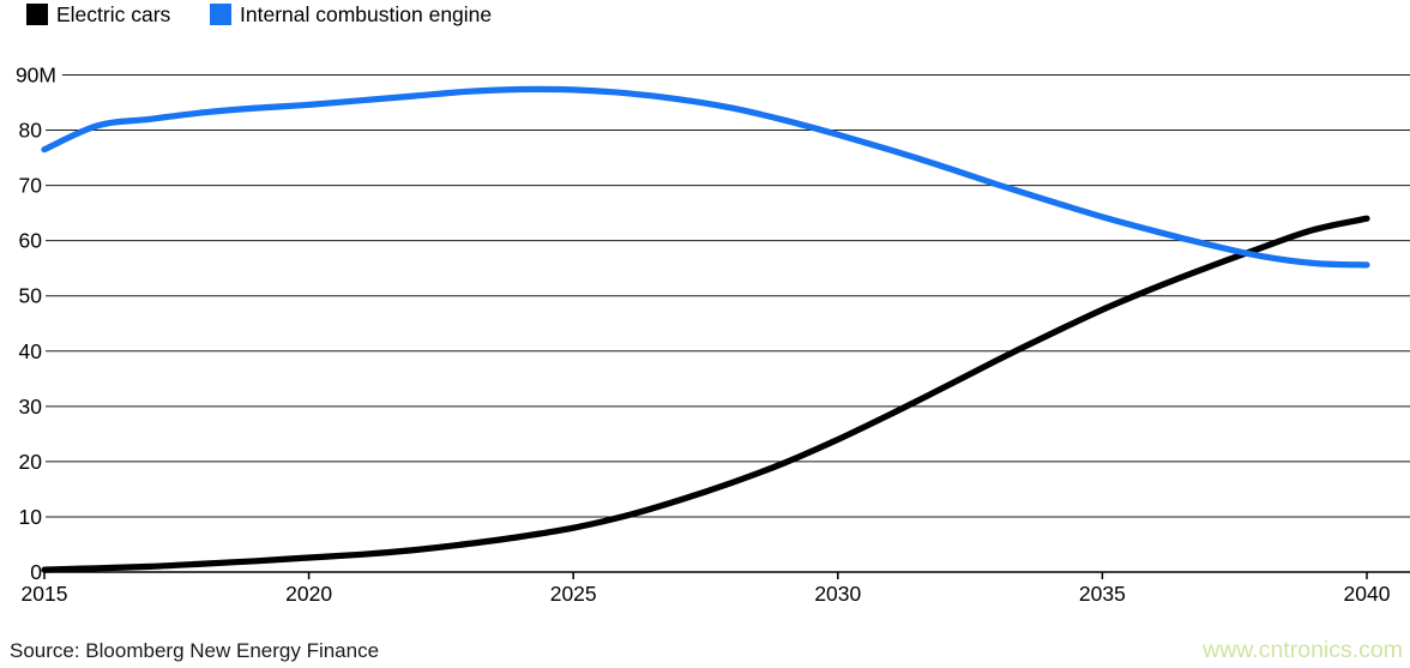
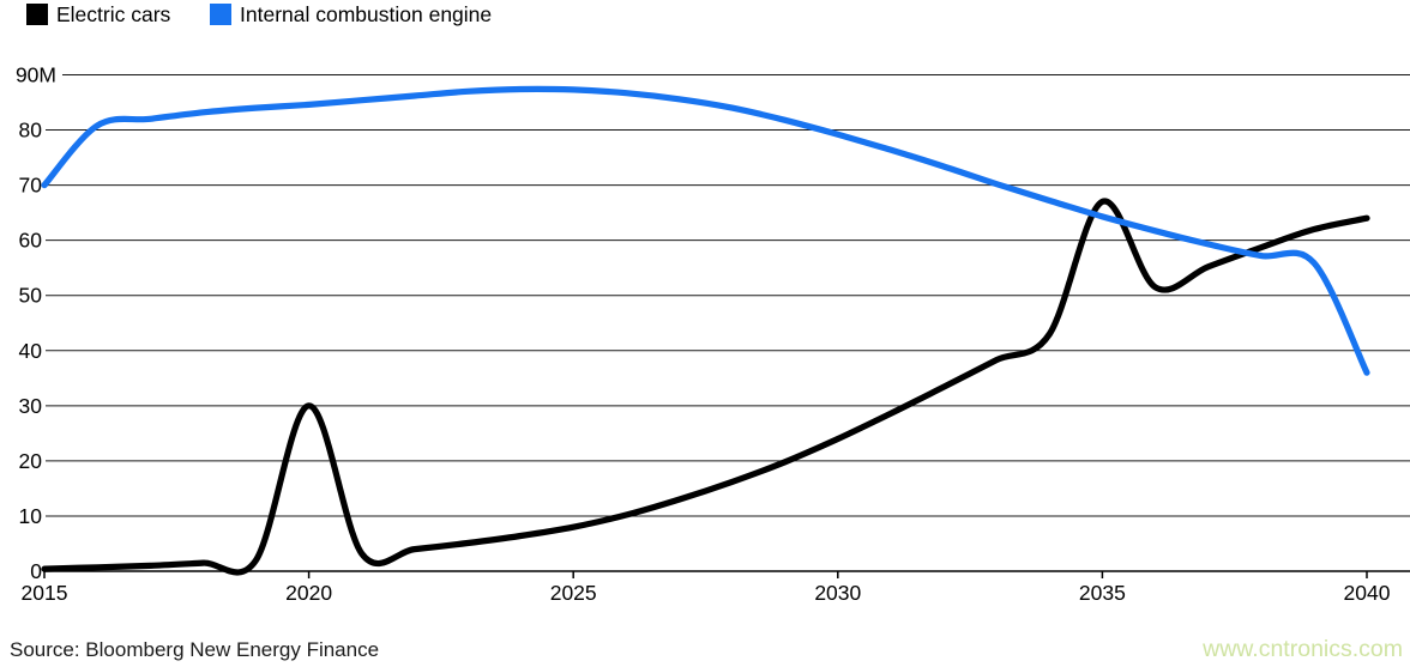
Internal combustion engine/2015: 76 -> 70
Electric cars/2020: 3 -> 30
Electric cars/2035: 48 -> 67
Internal combustion engine/2040: 56 -> 36
